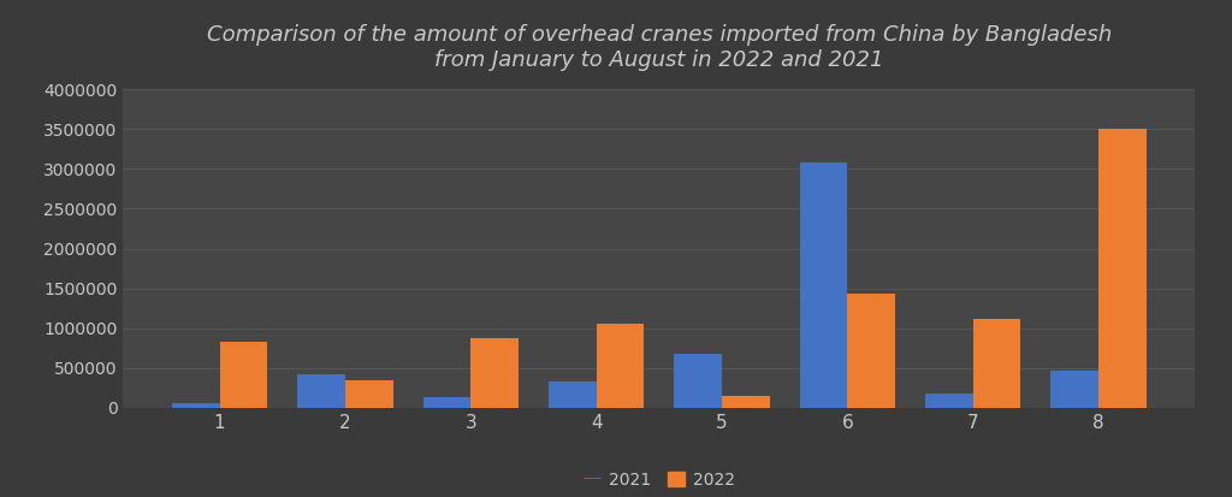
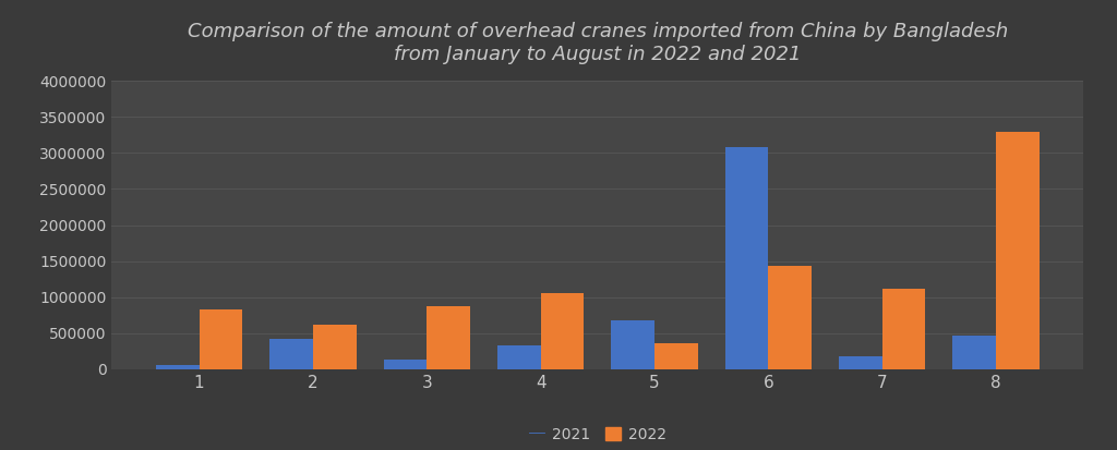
2022/2: 350000 -> 620000
2022/5: 140000 -> 360000
2022/8: 3510000 -> 3300000
